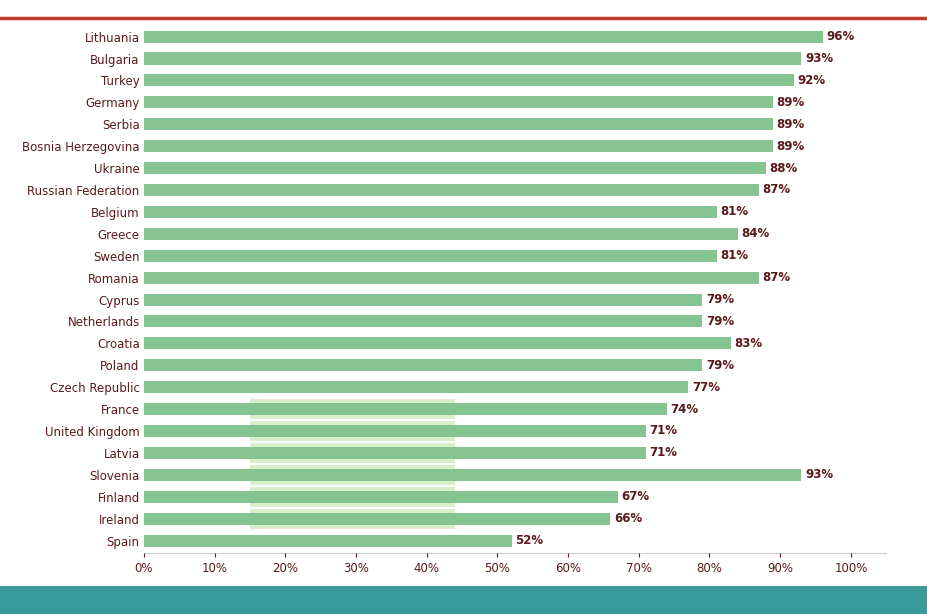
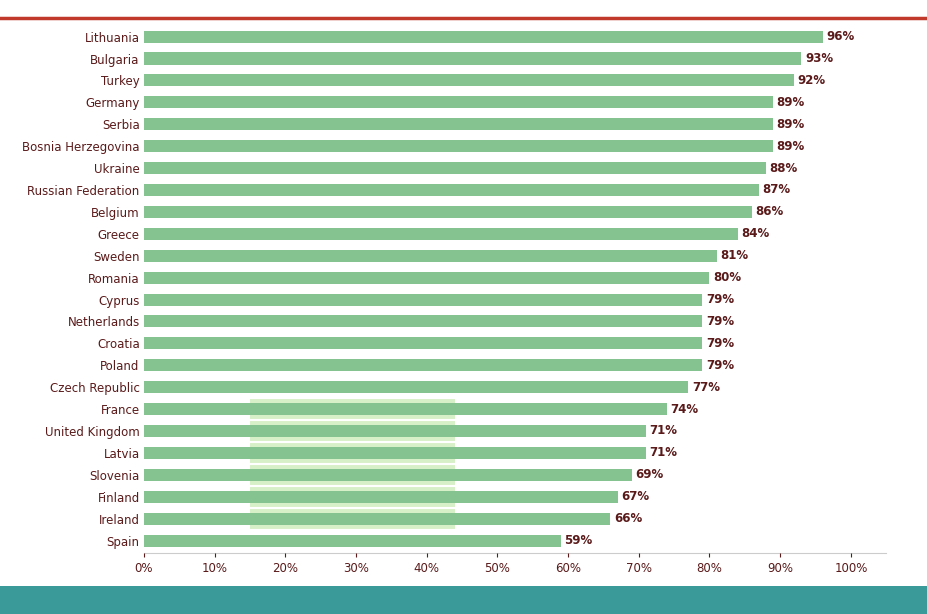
Belgium: 81% -> 86%
Romania: 87% -> 80%
Croatia: 83% -> 79%
Slovenia: 93% -> 69%
Spain: 52% -> 59%
